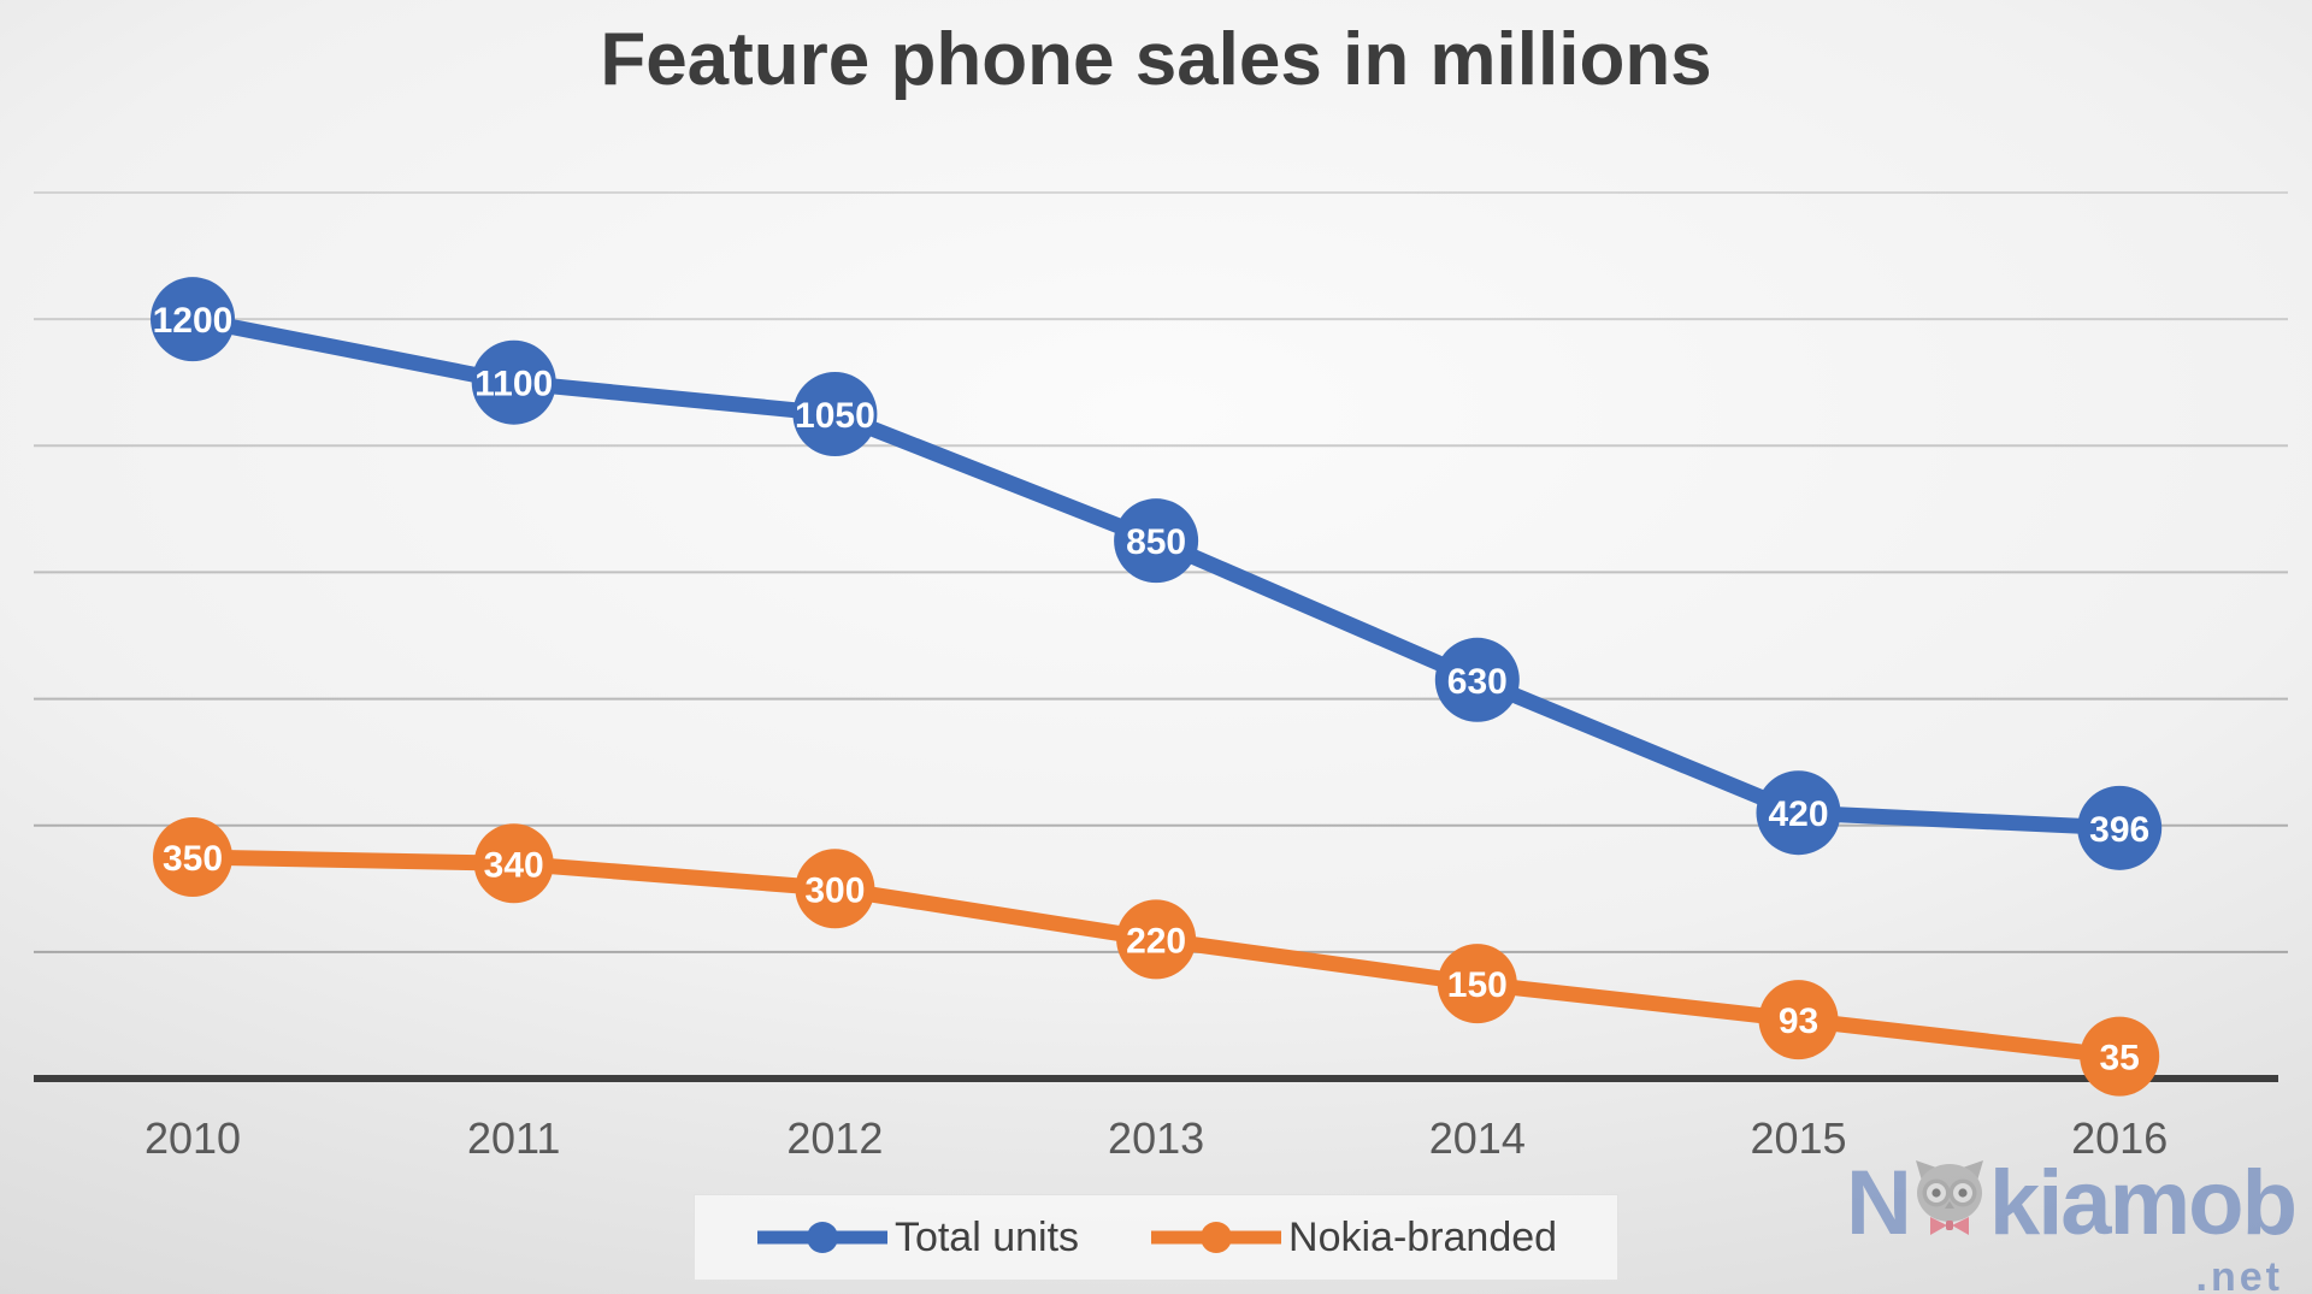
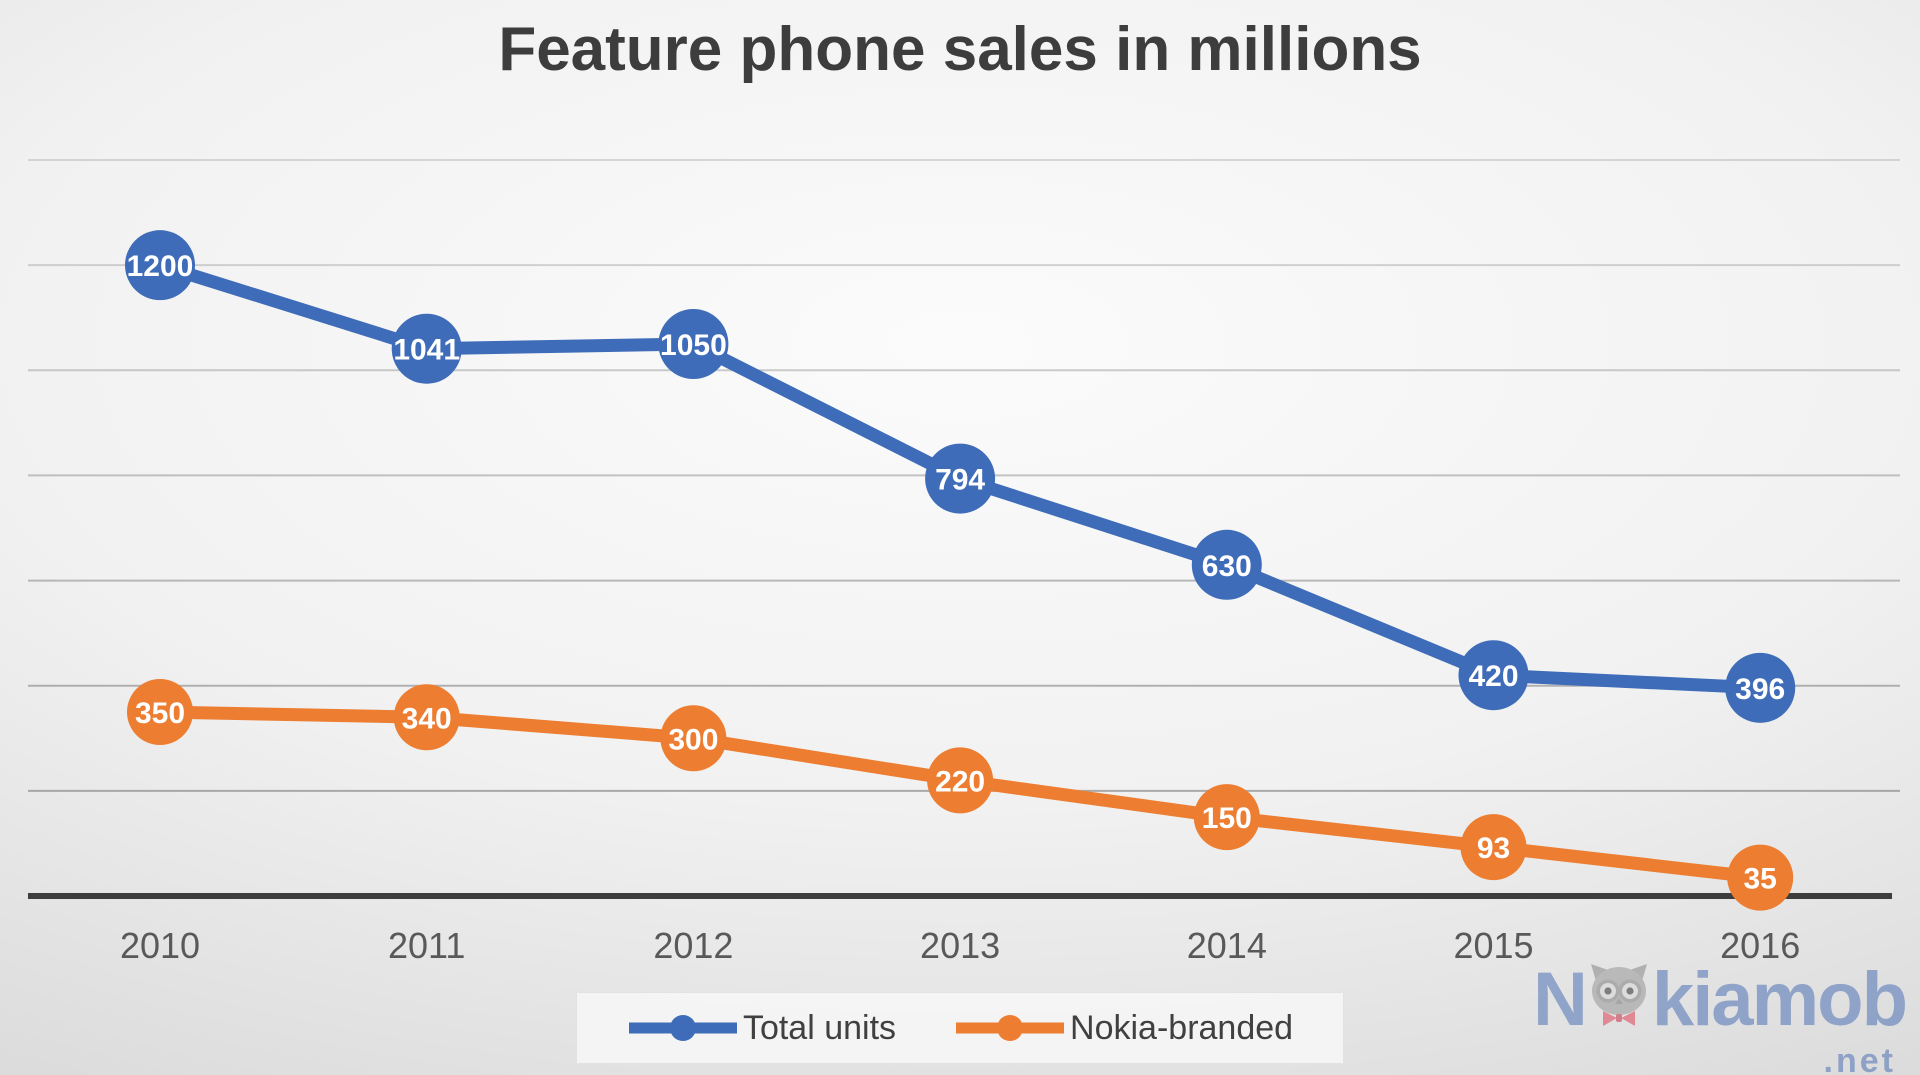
Total units/2011: 1100 -> 1041
Total units/2013: 850 -> 794
